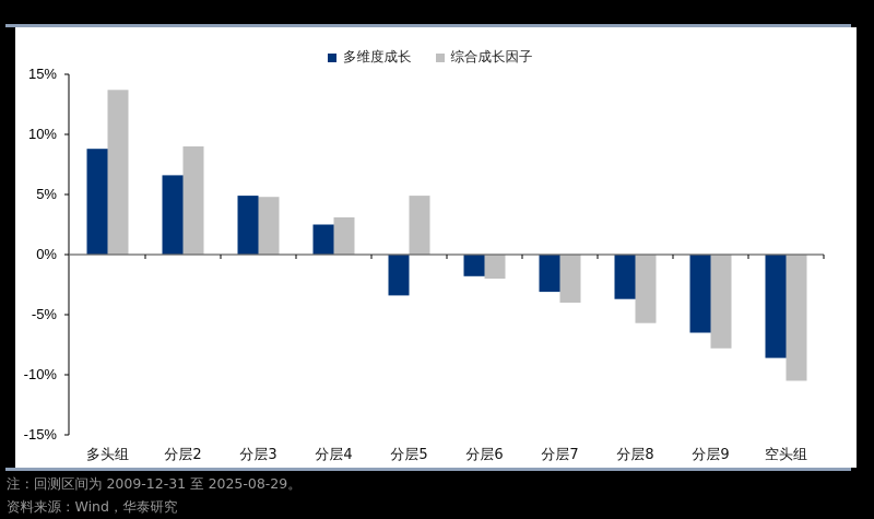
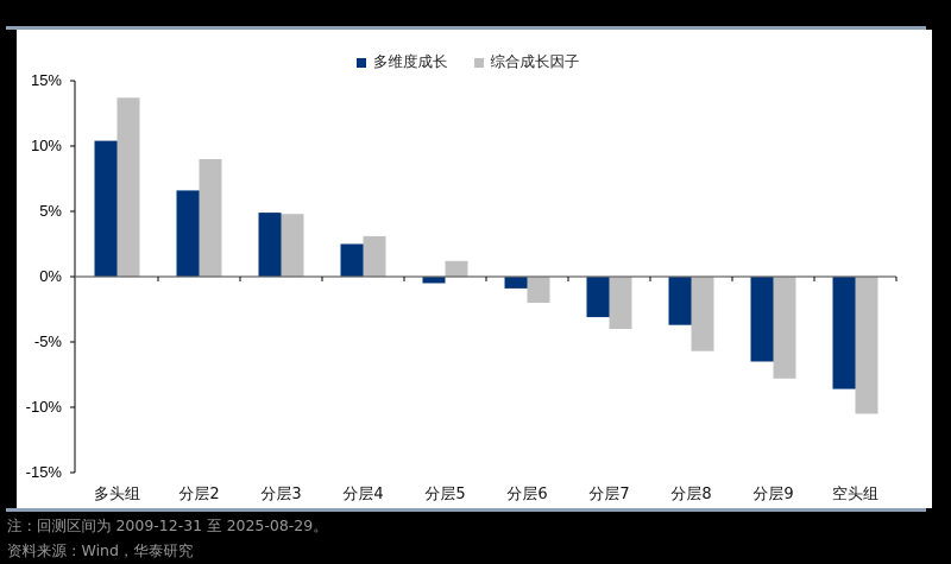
多维度成长/多头组: 8.8% -> 10.4%
多维度成长/分层5: -3.4% -> -0.5%
综合成长因子/分层5: 4.9% -> 1.2%
多维度成长/分层6: -1.8% -> -0.9%
